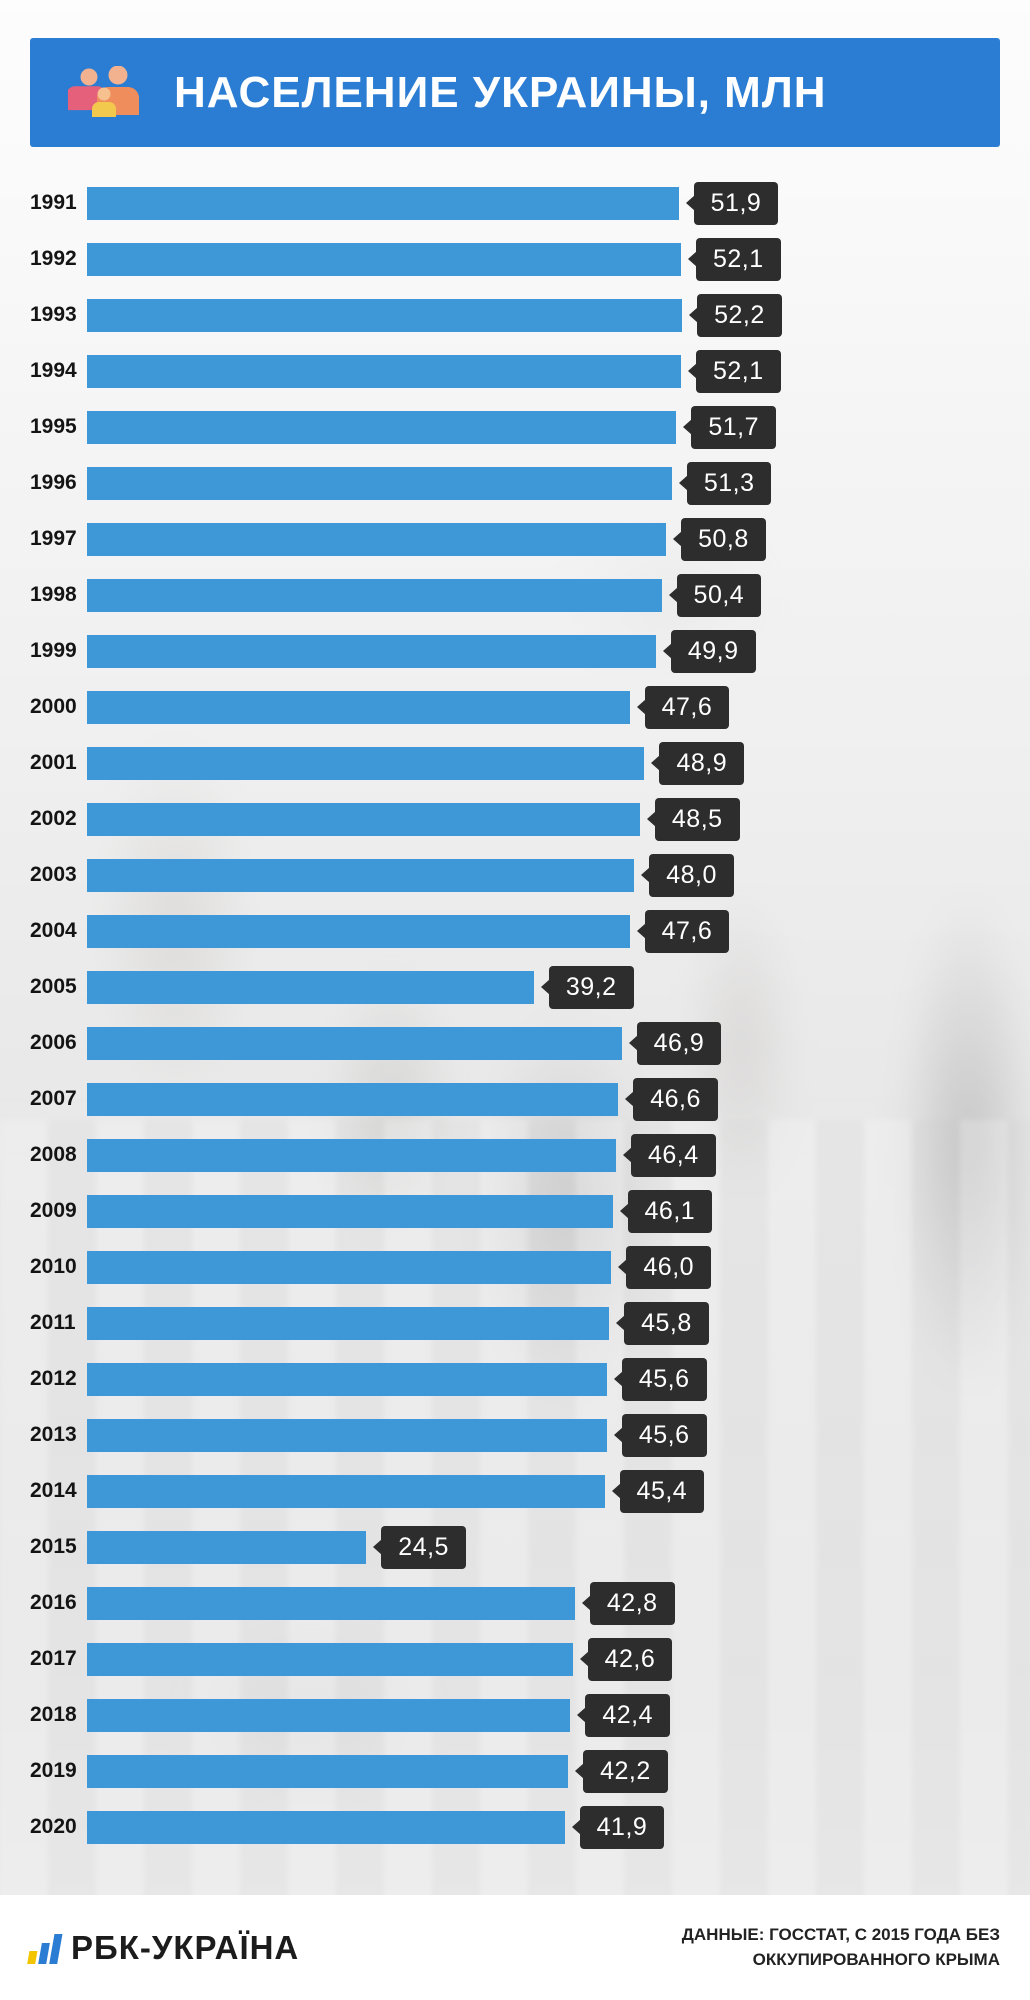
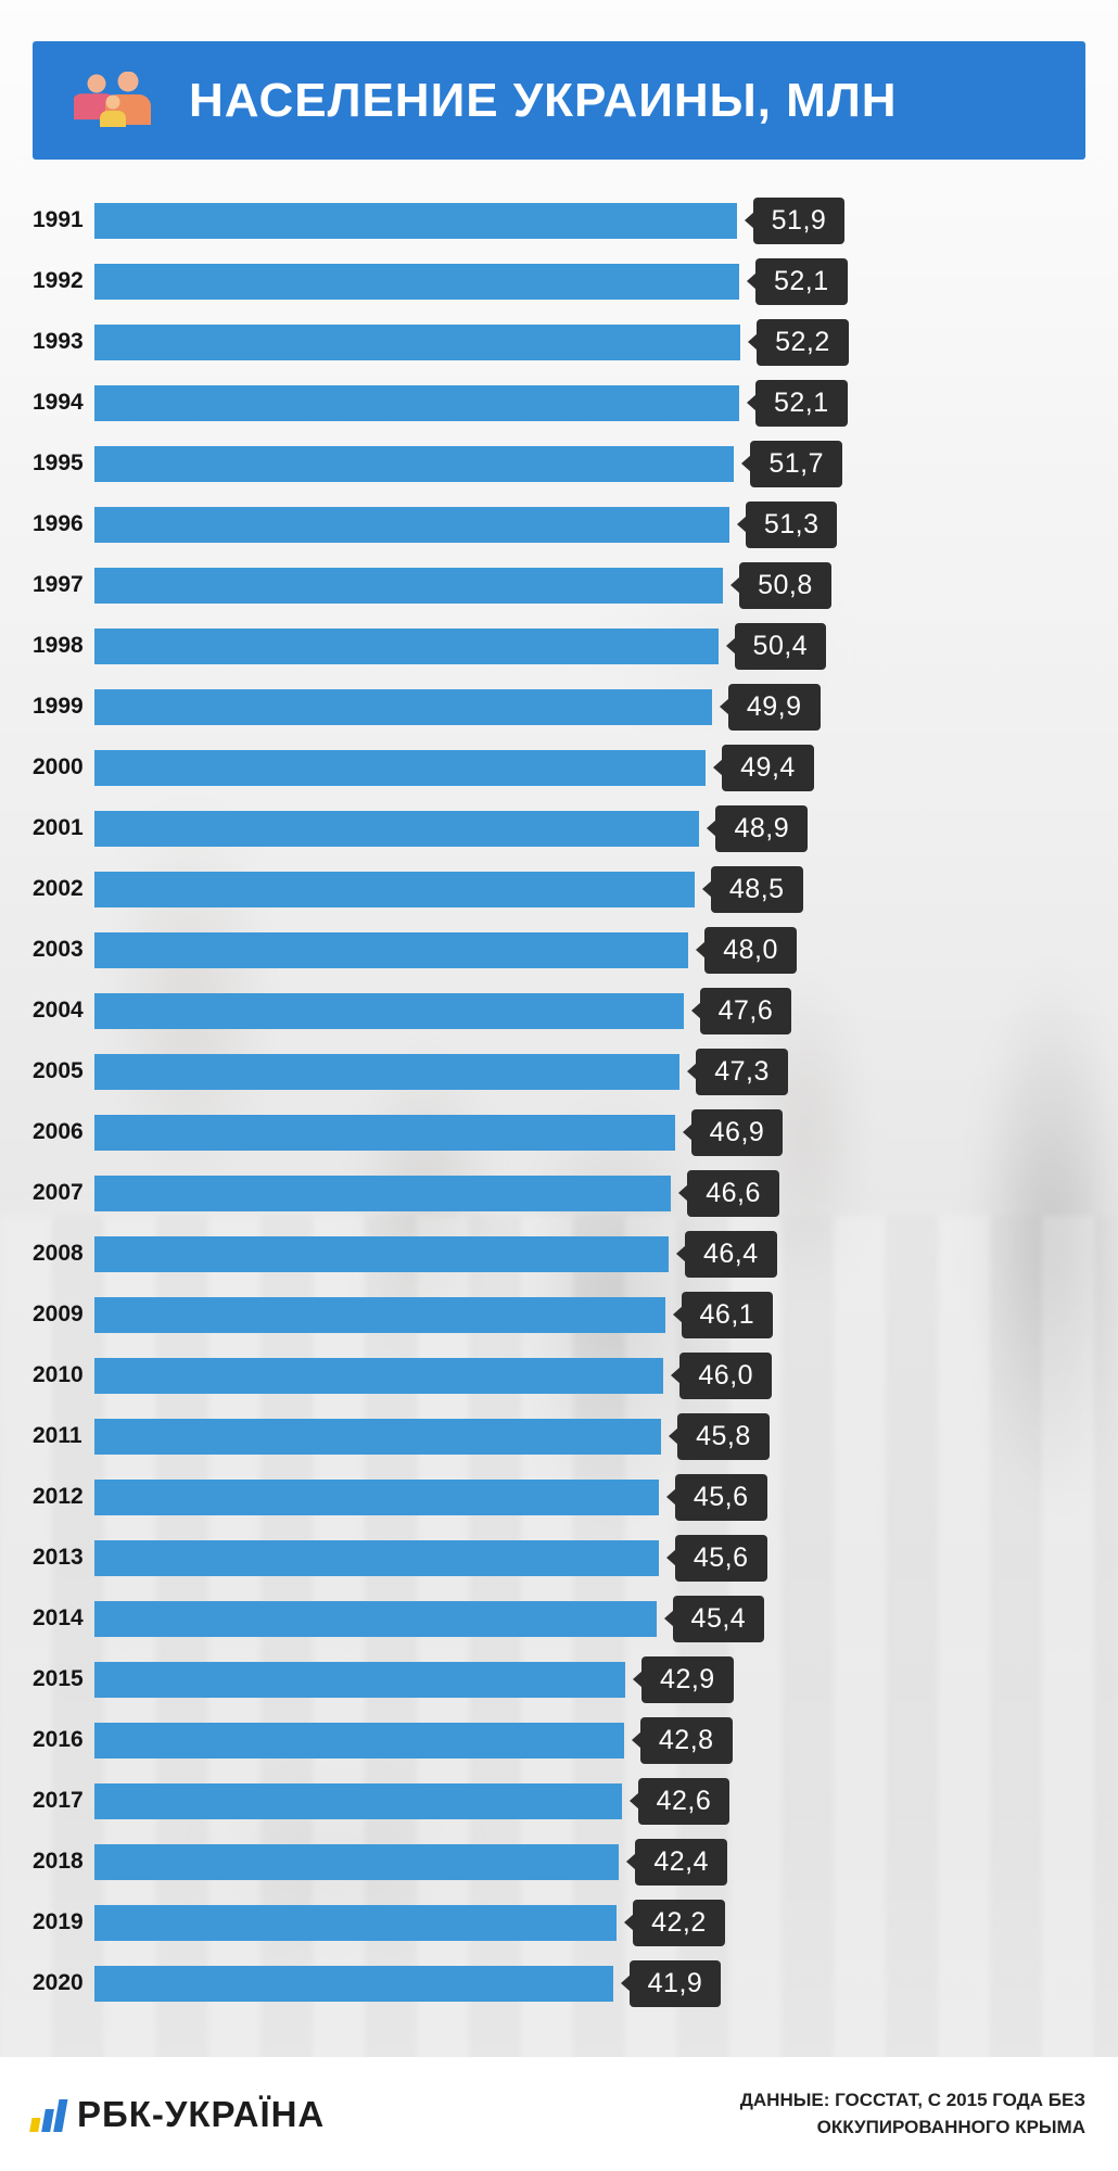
2000: 47,6 -> 49,4
2005: 39,2 -> 47,3
2015: 24,5 -> 42,9
